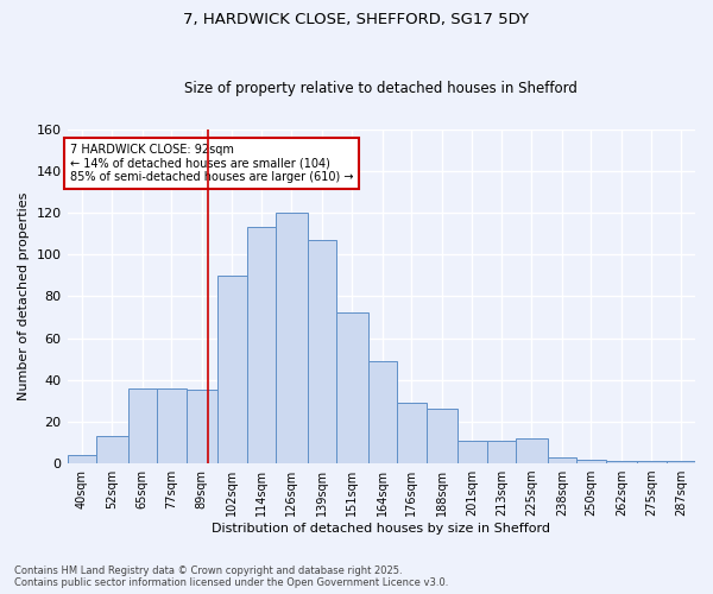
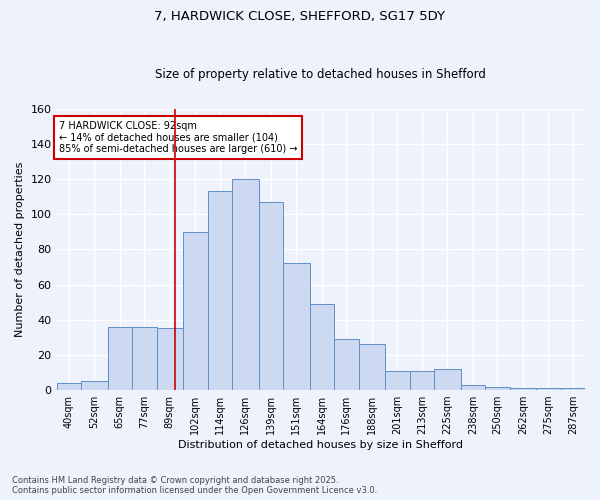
52sqm: 13 -> 5
